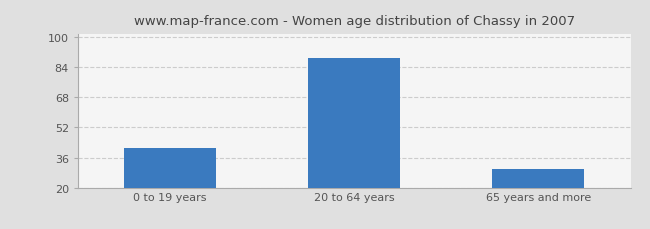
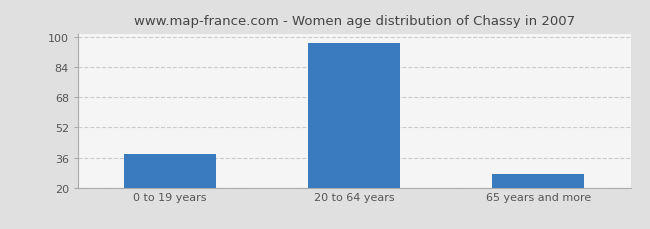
0 to 19 years: 41 -> 38
20 to 64 years: 89 -> 97
65 years and more: 30 -> 27
